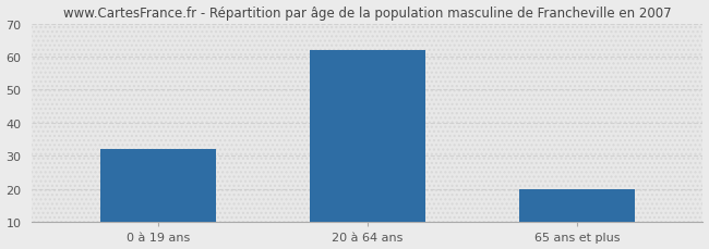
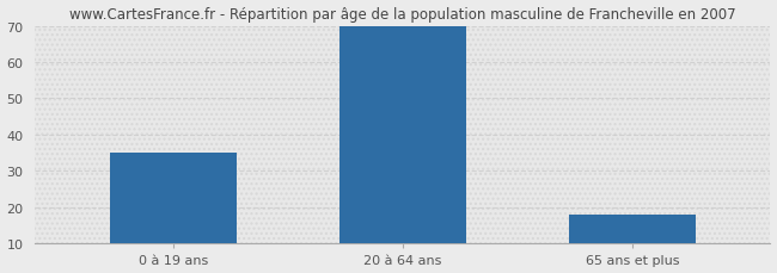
0 à 19 ans: 32 -> 35
20 à 64 ans: 62 -> 70
65 ans et plus: 20 -> 18
